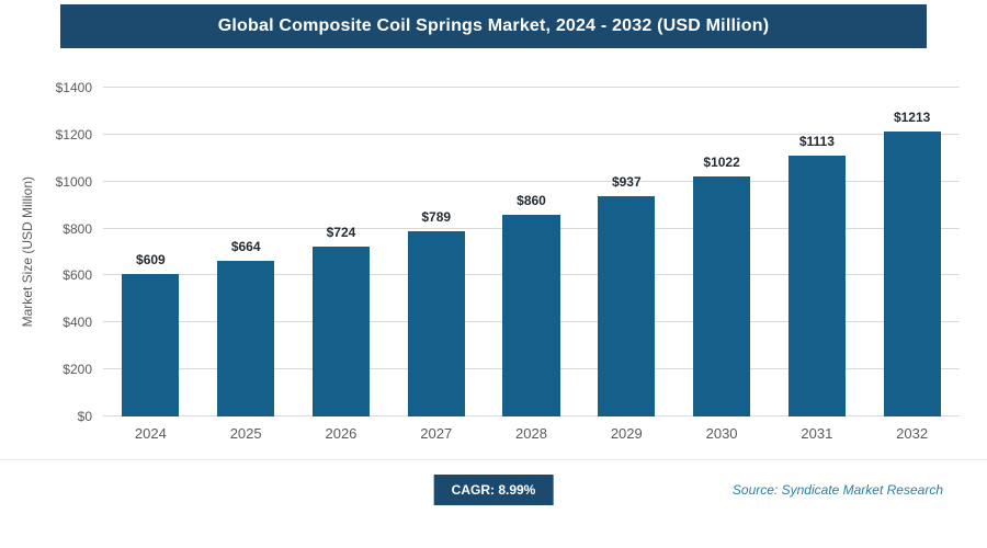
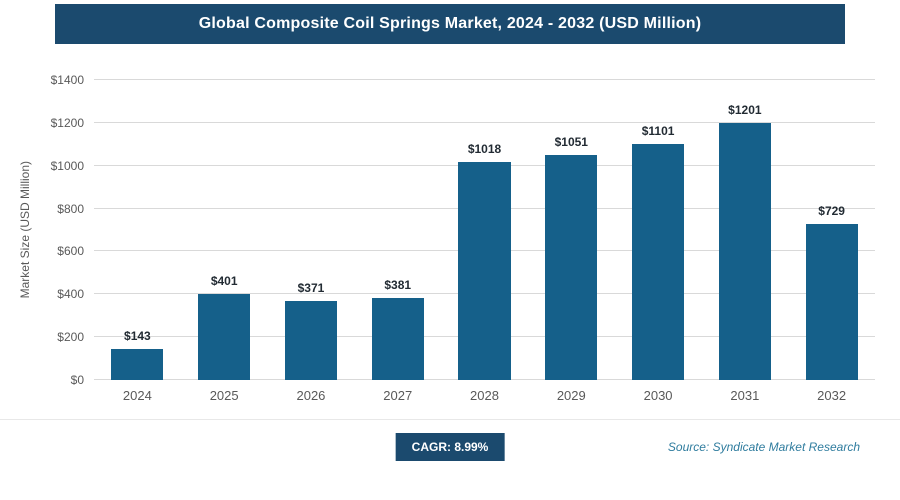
2024: $609 -> $143
2025: $664 -> $401
2026: $724 -> $371
2027: $789 -> $381
2028: $860 -> $1018
2029: $937 -> $1051
2030: $1022 -> $1101
2031: $1113 -> $1201
2032: $1213 -> $729
